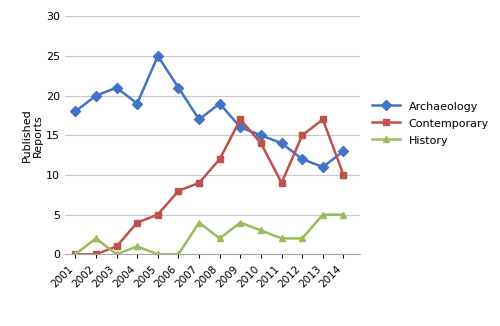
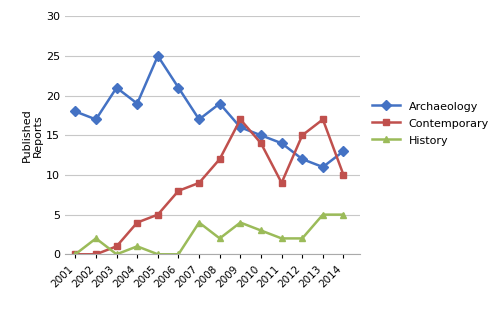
Archaeology/2002: 20 -> 17
